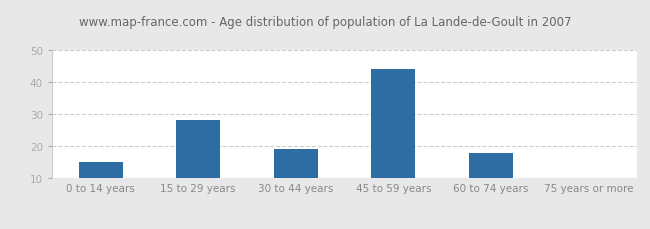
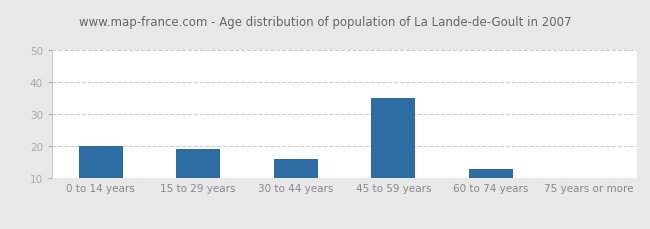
0 to 14 years: 15 -> 20
15 to 29 years: 28 -> 19
30 to 44 years: 19 -> 16
45 to 59 years: 44 -> 35
60 to 74 years: 18 -> 13
